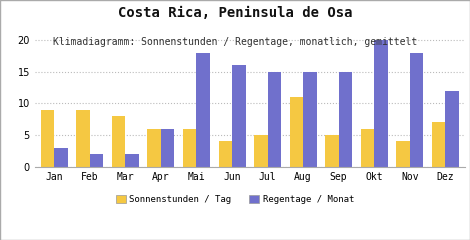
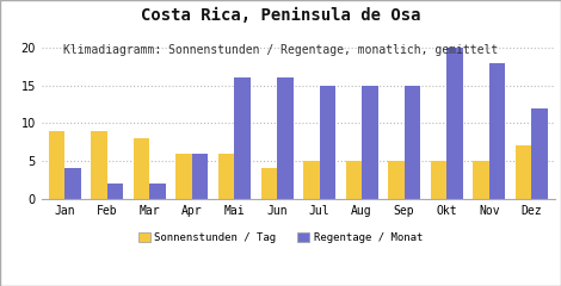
Regentage / Monat/Jan: 3 -> 4
Regentage / Monat/Mai: 18 -> 16
Sonnenstunden / Tag/Aug: 11 -> 5
Sonnenstunden / Tag/Okt: 6 -> 5
Sonnenstunden / Tag/Nov: 4 -> 5
